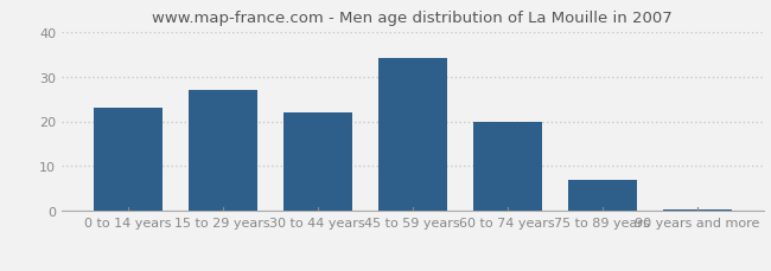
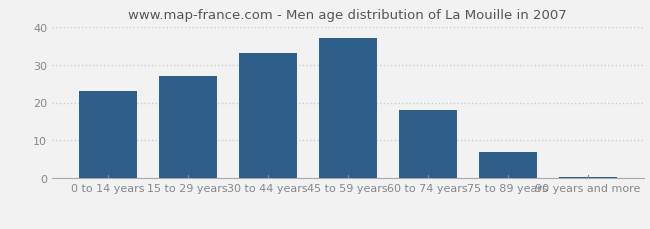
30 to 44 years: 22.0 -> 33.0
45 to 59 years: 34.0 -> 37.0
60 to 74 years: 20.0 -> 18.0
